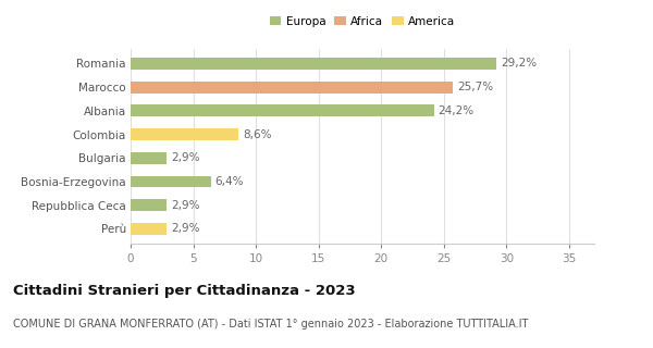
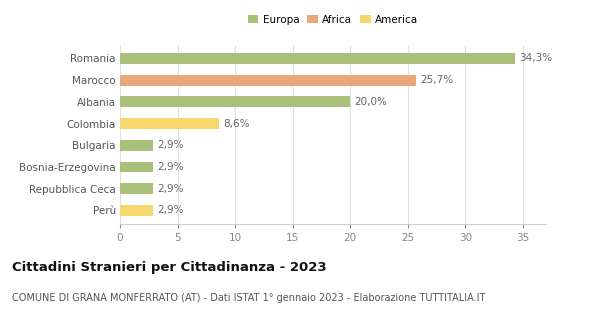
Romania: 29,2% -> 34,3%
Albania: 24,2% -> 20,0%
Bosnia-Erzegovina: 6,4% -> 2,9%
